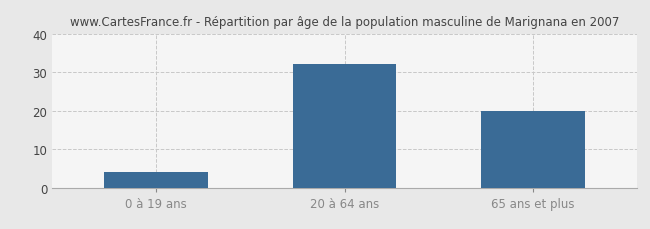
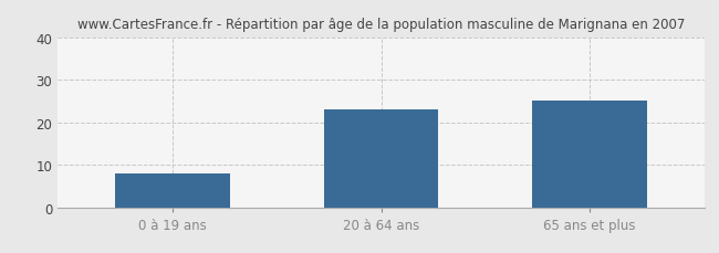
0 à 19 ans: 4 -> 8
20 à 64 ans: 32 -> 23
65 ans et plus: 20 -> 25
